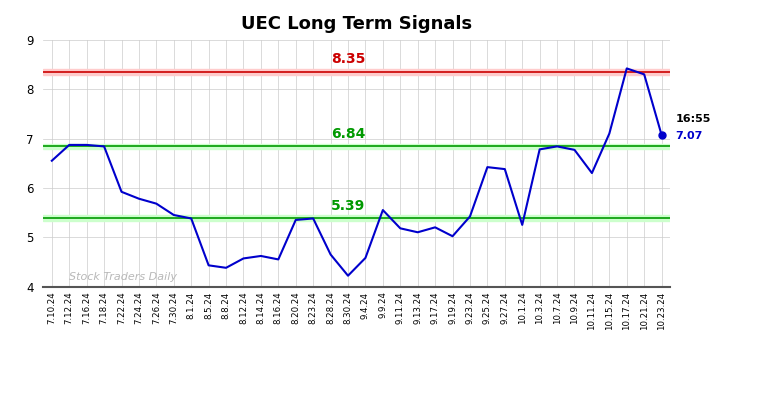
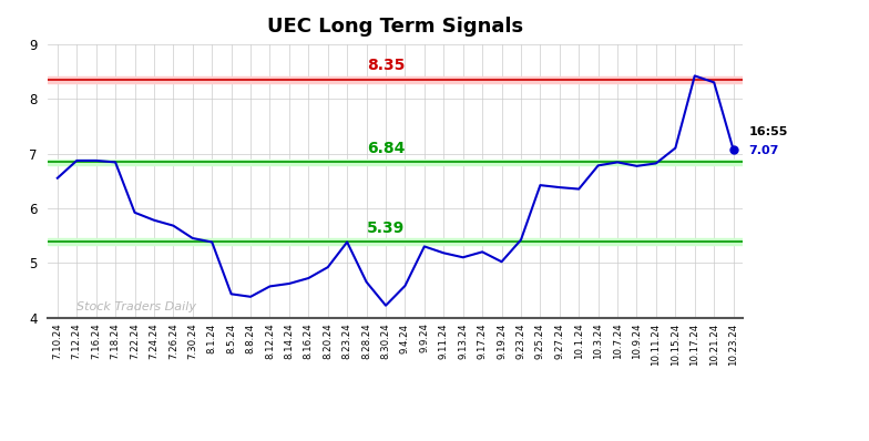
8.16.24: 4.55 -> 4.72
8.20.24: 5.35 -> 4.92
9.9.24: 5.55 -> 5.30
10.1.24: 5.25 -> 6.35
10.11.24: 6.30 -> 6.82
